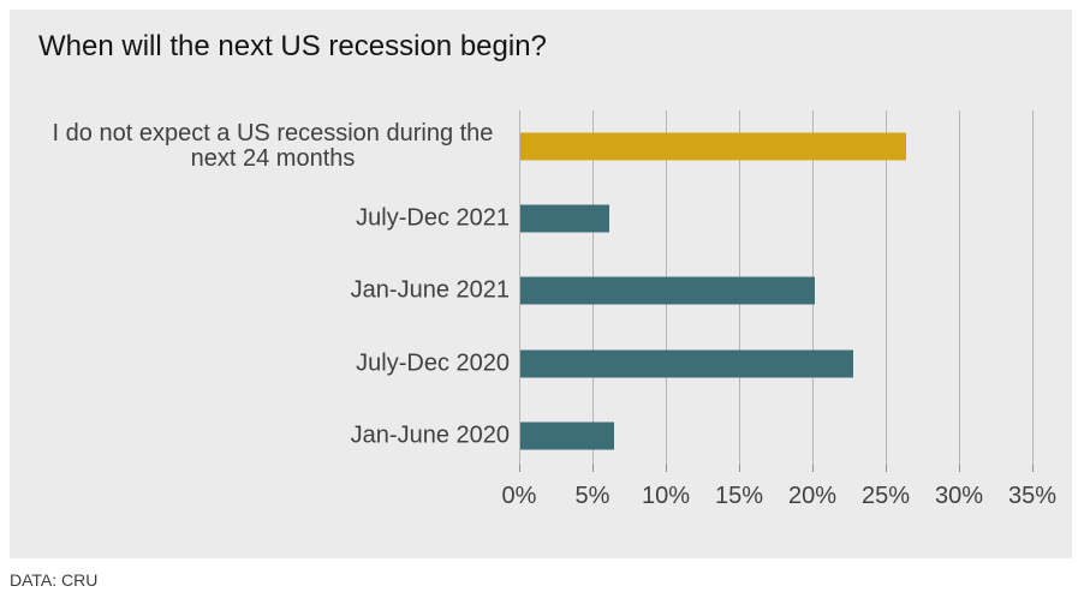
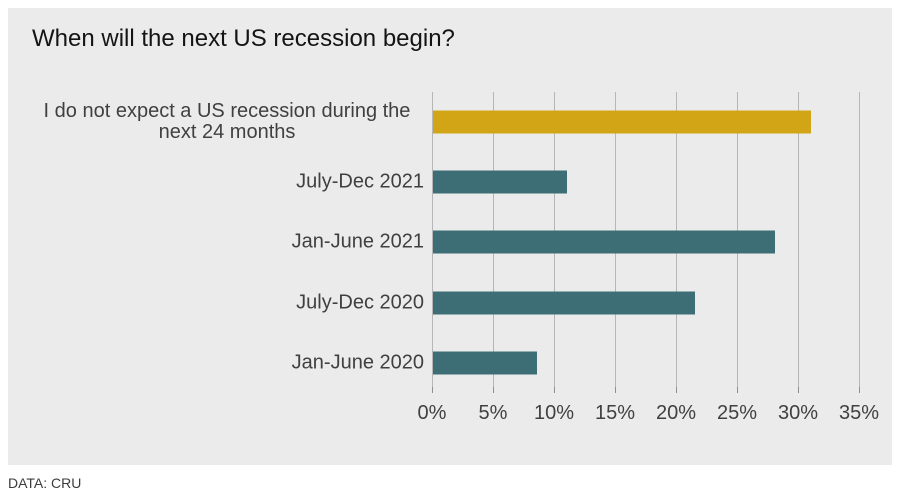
I do not expect a US recession during the next 24 months: 26.3% -> 31.0%
July-Dec 2021: 6.1% -> 11.0%
Jan-June 2021: 20.1% -> 28.0%
July-Dec 2020: 22.7% -> 21.5%
Jan-June 2020: 6.4% -> 8.5%
